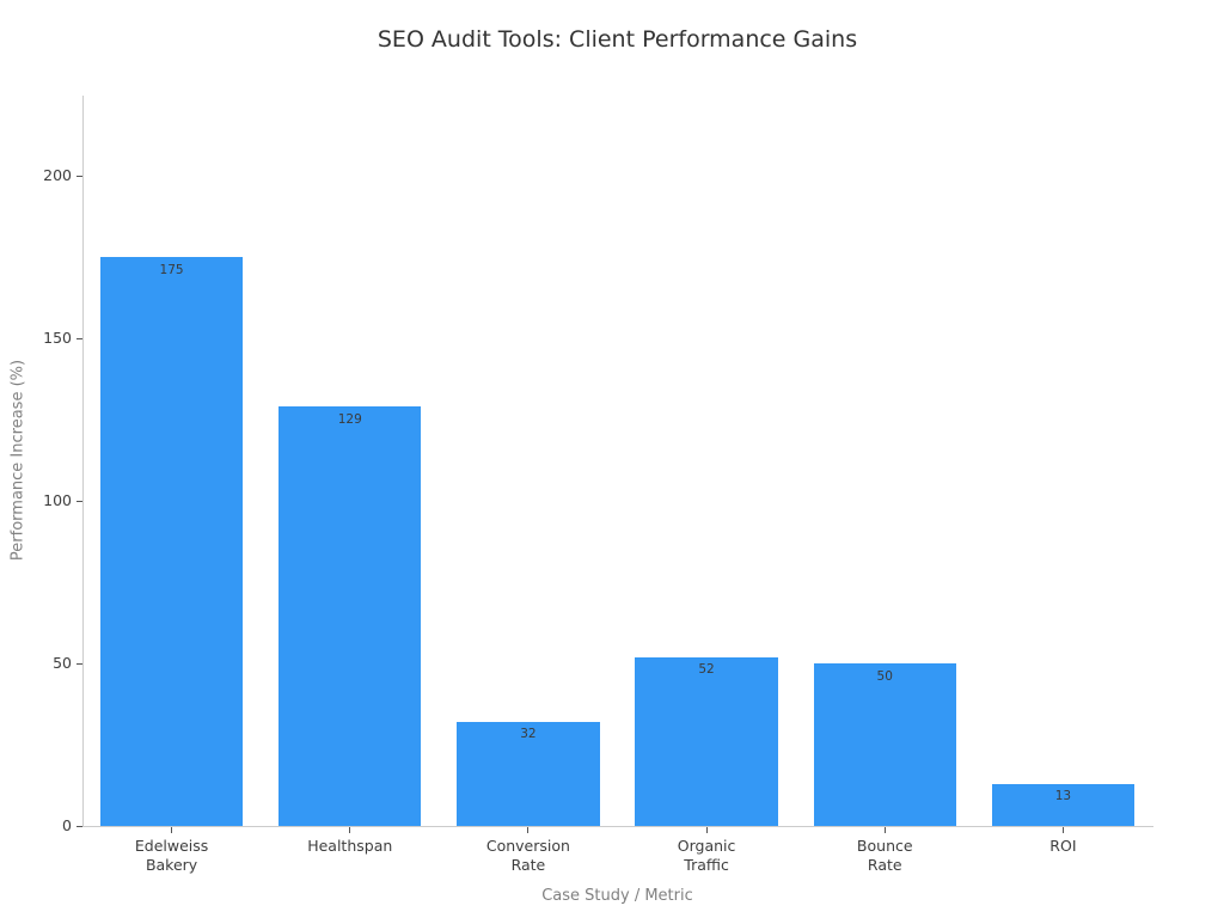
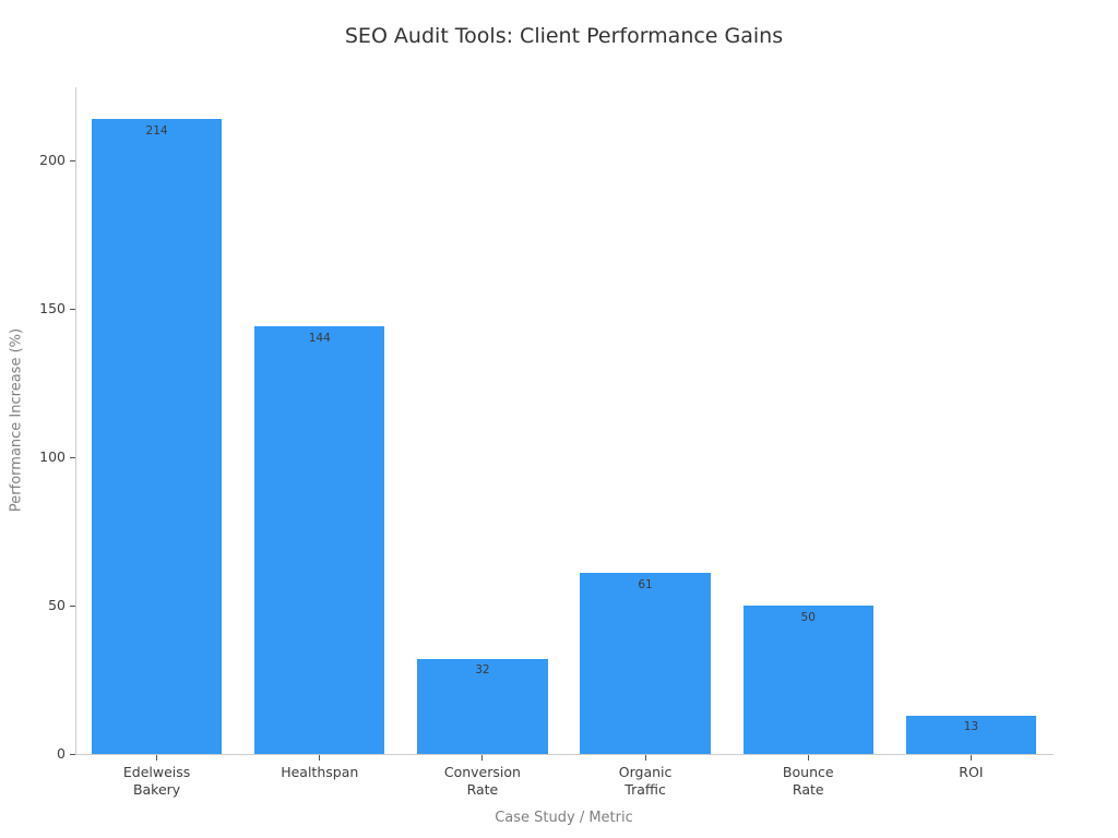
Edelweiss Bakery: 175 -> 214
Healthspan: 129 -> 144
Organic Traffic: 52 -> 61
